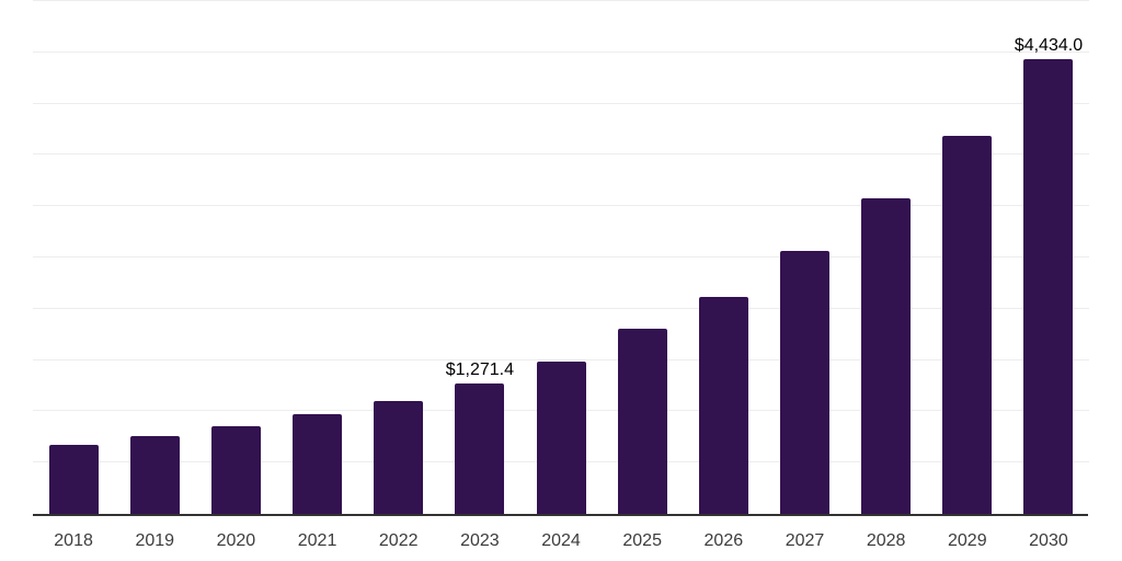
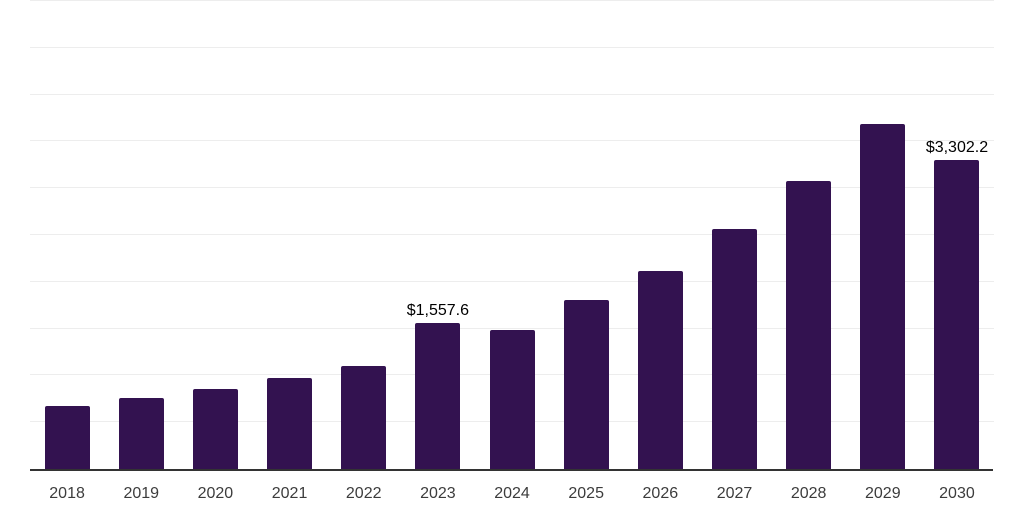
2023: $1,271.4 -> $1,557.6
2030: $4,434.0 -> $3,302.2
